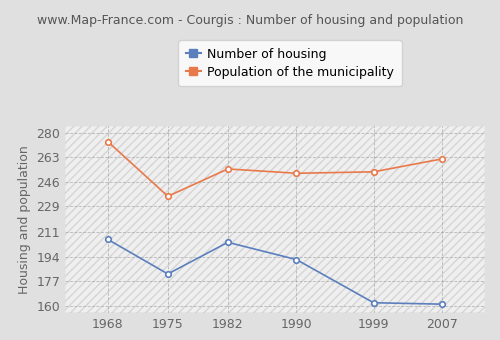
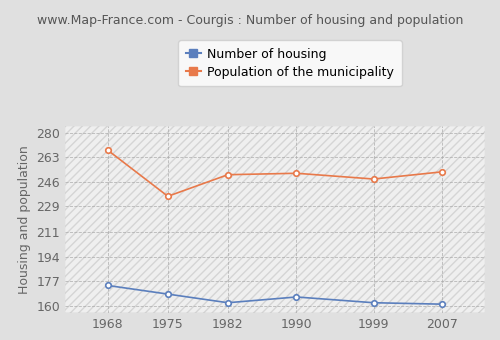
Number of housing/1968: 206 -> 174
Population of the municipality/1968: 274 -> 268
Number of housing/1975: 182 -> 168
Number of housing/1982: 204 -> 162
Population of the municipality/1982: 255 -> 251
Number of housing/1990: 192 -> 166
Population of the municipality/1999: 253 -> 248
Population of the municipality/2007: 262 -> 253
